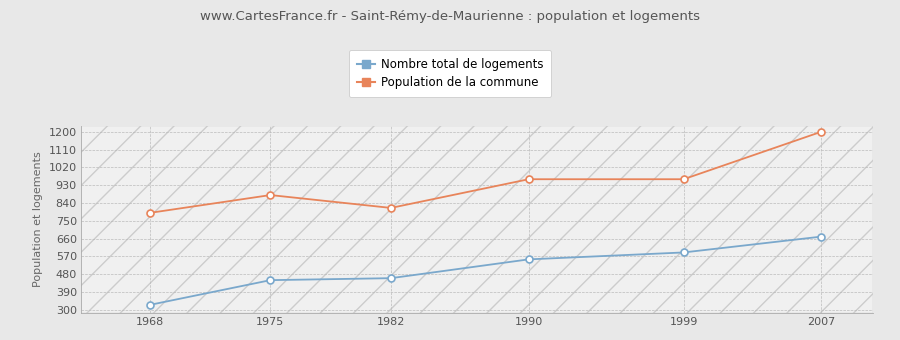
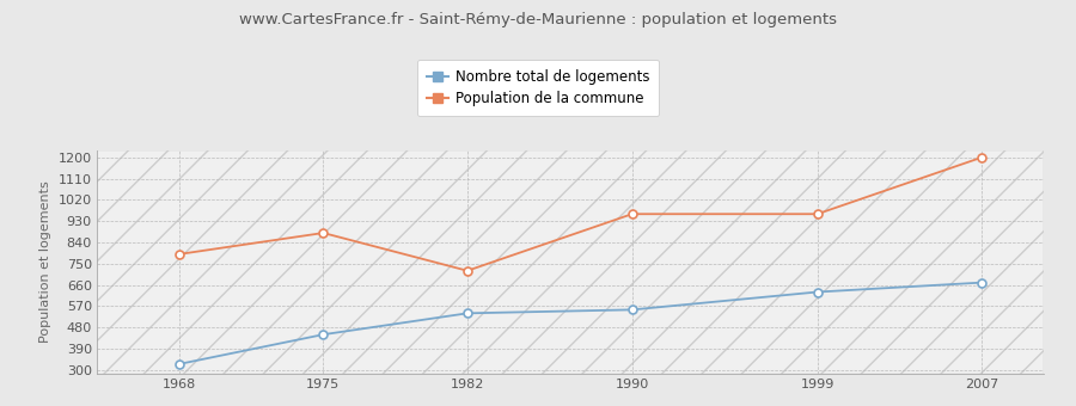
Nombre total de logements/1982: 460 -> 540
Population de la commune/1982: 820 -> 720
Nombre total de logements/1999: 590 -> 630
